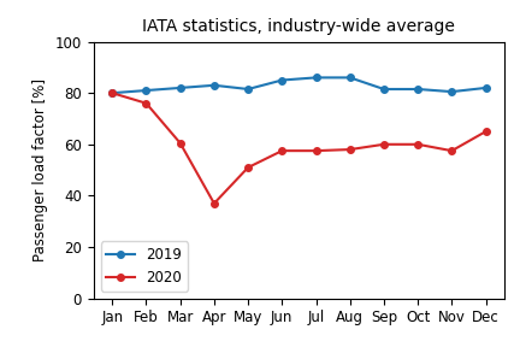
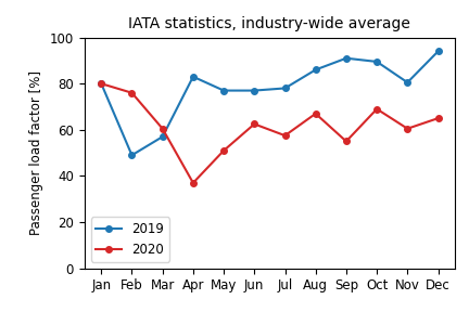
2019/Feb: 81.0 -> 49.0
2019/Mar: 82.0 -> 57.0
2019/May: 81.5 -> 77.0
2019/Jun: 85.0 -> 77.0
2020/Jun: 57.5 -> 62.5
2019/Jul: 86.0 -> 78.0
2020/Aug: 58.0 -> 67.0
2019/Sep: 81.5 -> 91.0
2020/Sep: 60.0 -> 55.0
2019/Oct: 81.5 -> 89.5
2020/Oct: 60.0 -> 69.0
2020/Nov: 57.5 -> 60.5
2019/Dec: 82.0 -> 94.0
